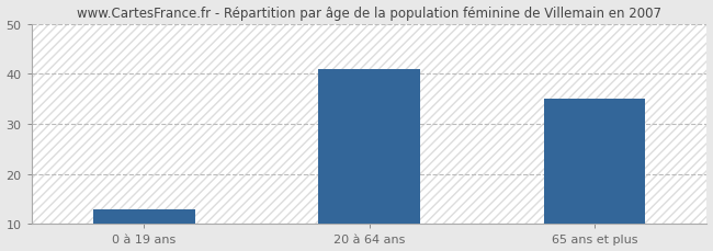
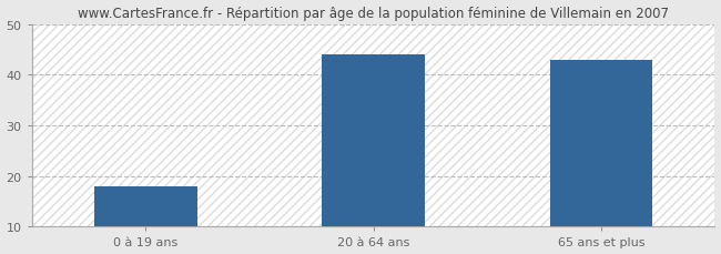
0 à 19 ans: 13 -> 18
20 à 64 ans: 41 -> 44
65 ans et plus: 35 -> 43
